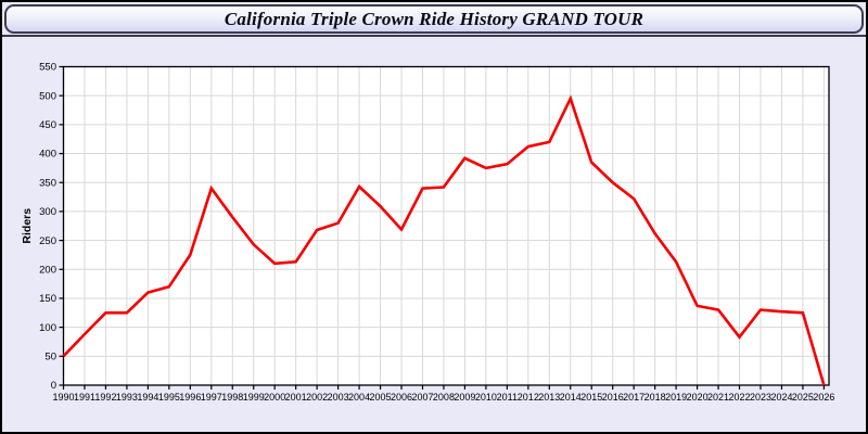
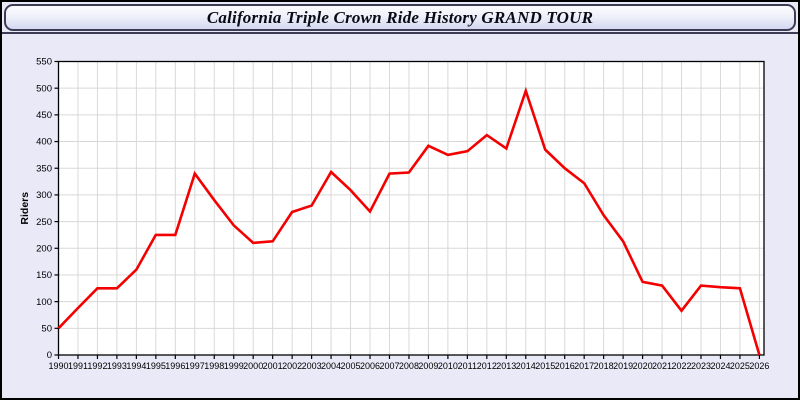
1995: 170 -> 220
2013: 420 -> 390
